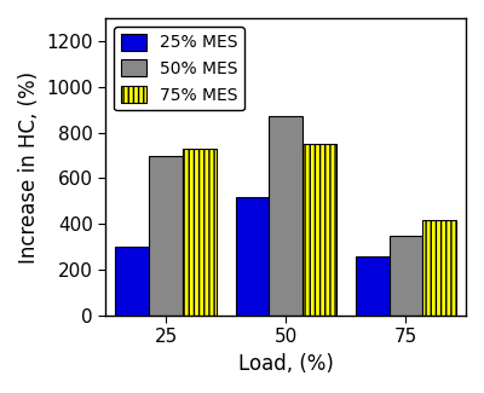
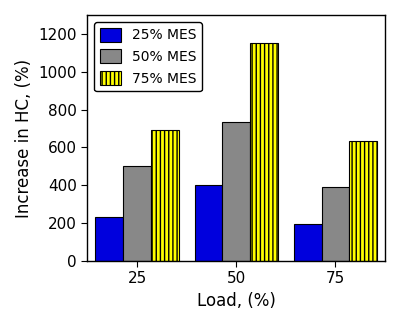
25% MES/25: 300 -> 230
50% MES/25: 700 -> 500
75% MES/25: 730 -> 690
25% MES/50: 520 -> 400
50% MES/50: 870 -> 740
75% MES/50: 750 -> 1150
25% MES/75: 260 -> 200
50% MES/75: 350 -> 390
75% MES/75: 420 -> 640
